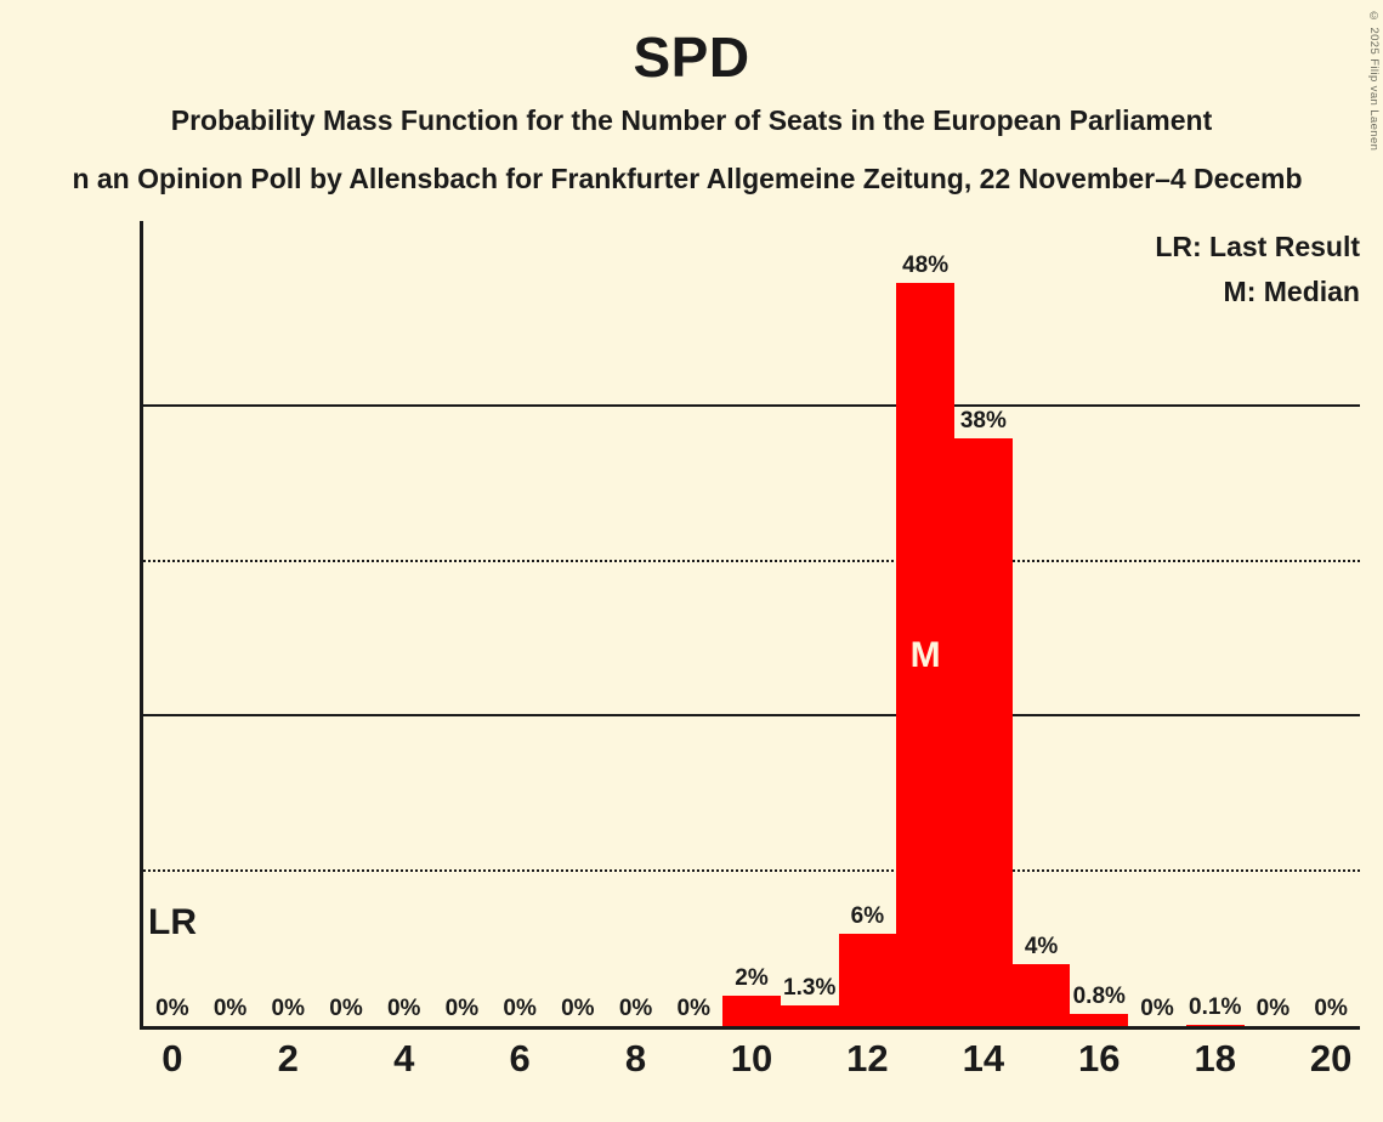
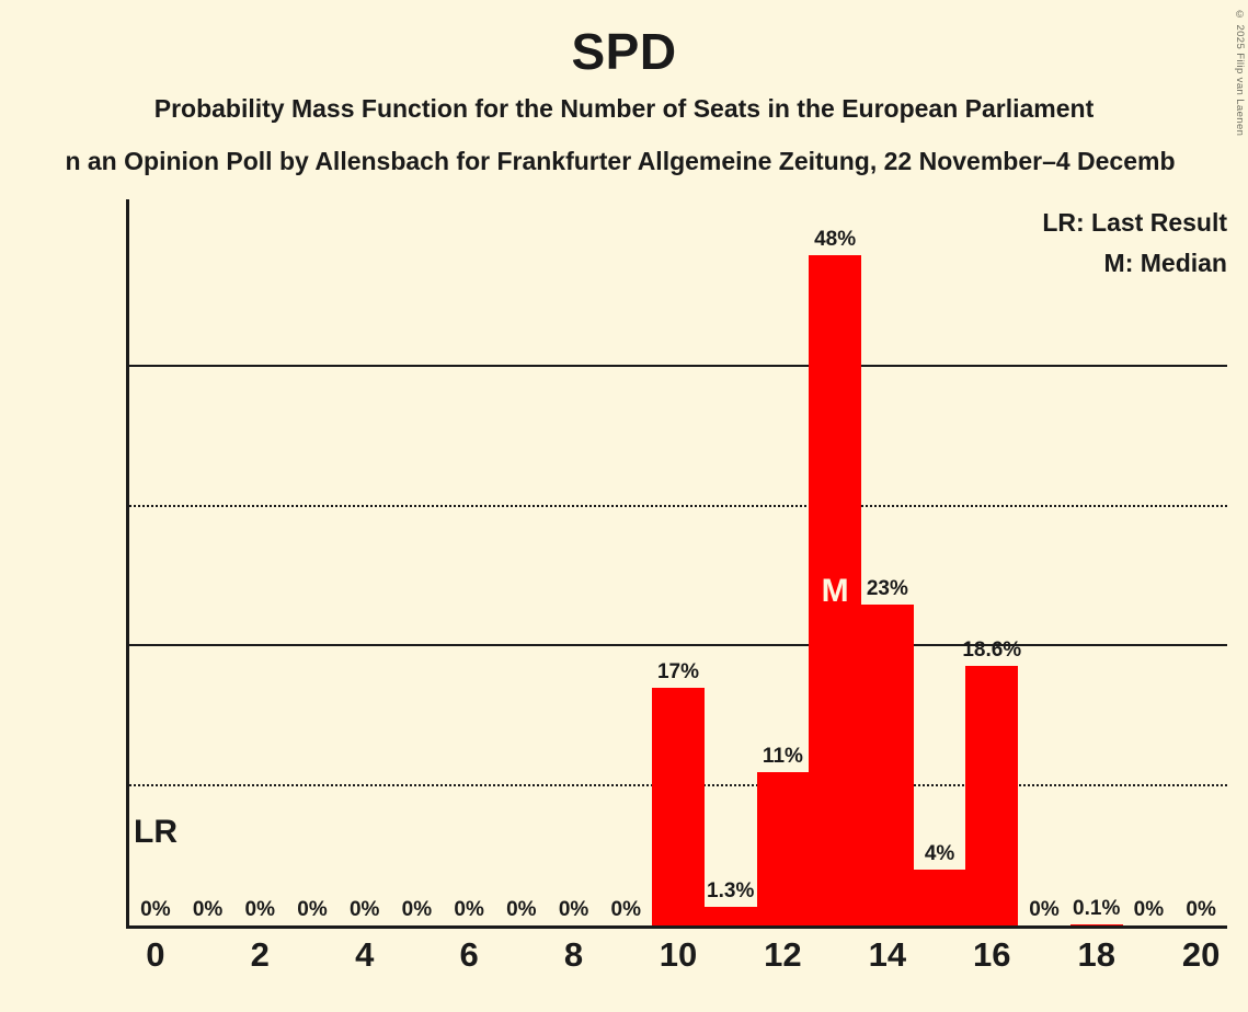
10: 2% -> 17%
12: 6% -> 11%
14: 38% -> 23%
16: 0.8% -> 18.6%
